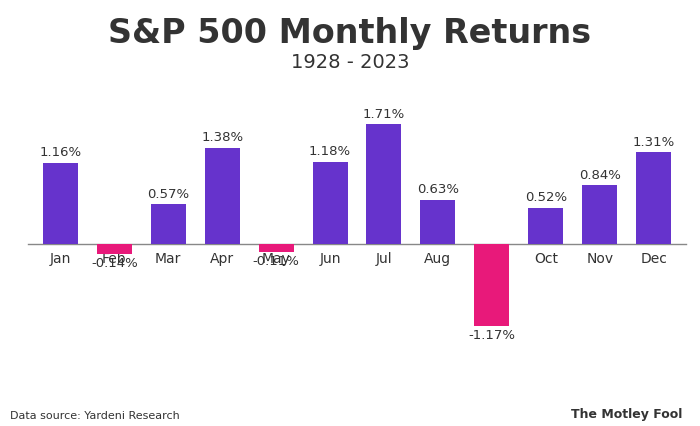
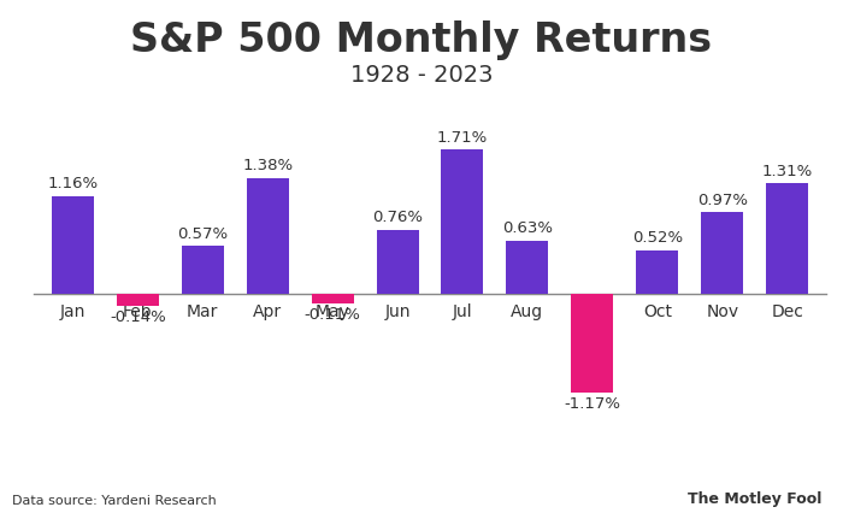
Jun: 1.18% -> 0.76%
Nov: 0.84% -> 0.97%
